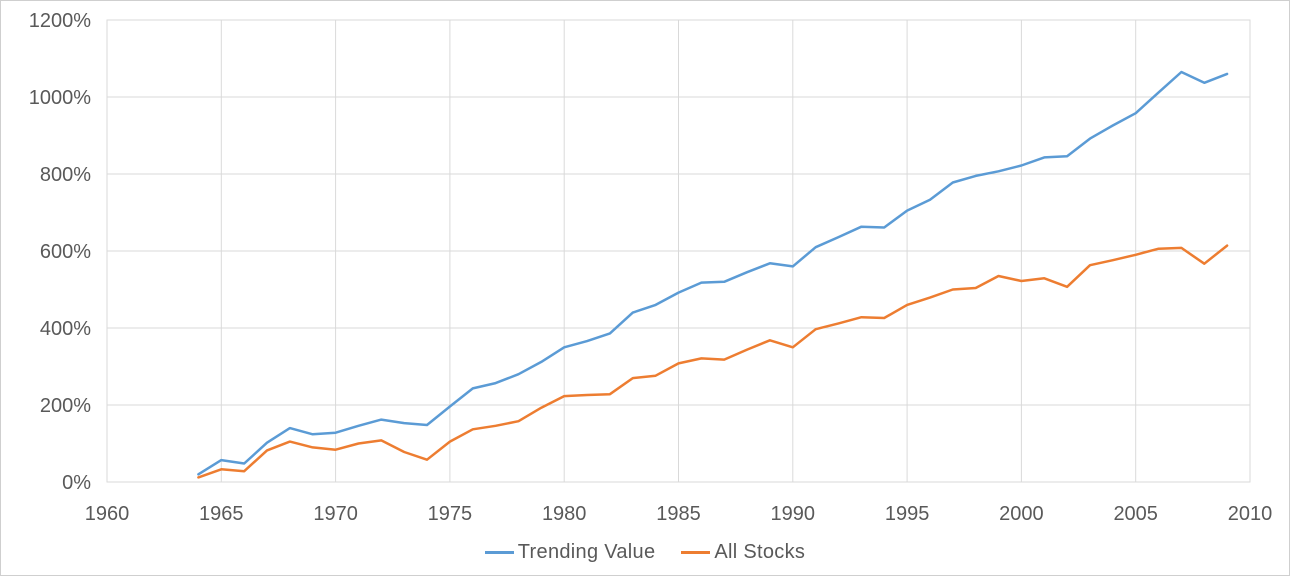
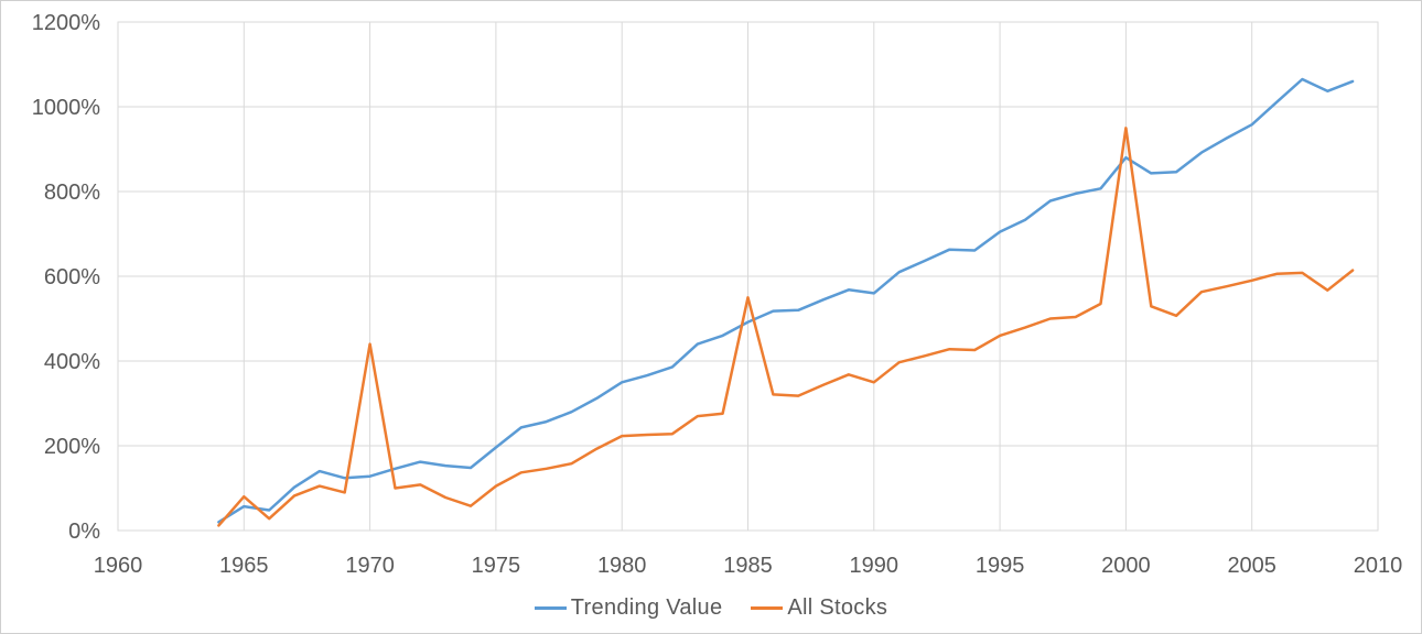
All Stocks/1965: 30% -> 80%
All Stocks/1970: 80% -> 440%
All Stocks/1985: 310% -> 550%
Trending Value/2000: 820% -> 880%
All Stocks/2000: 520% -> 950%
